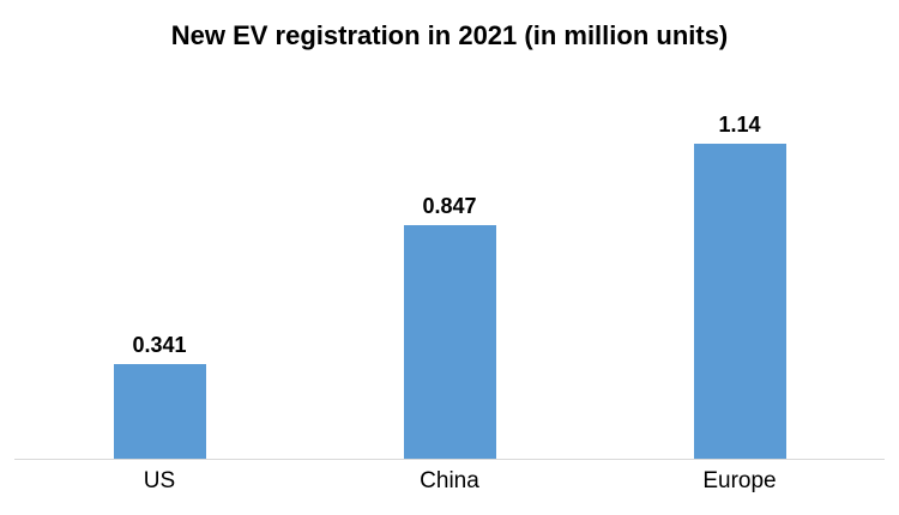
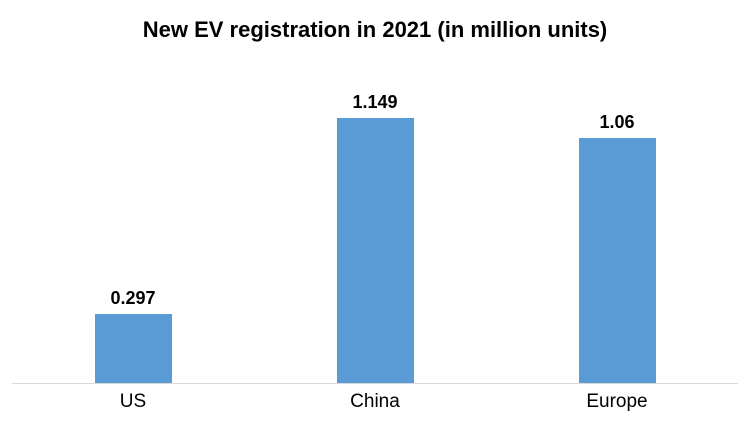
US: 0.341 -> 0.297
China: 0.847 -> 1.149
Europe: 1.14 -> 1.06
